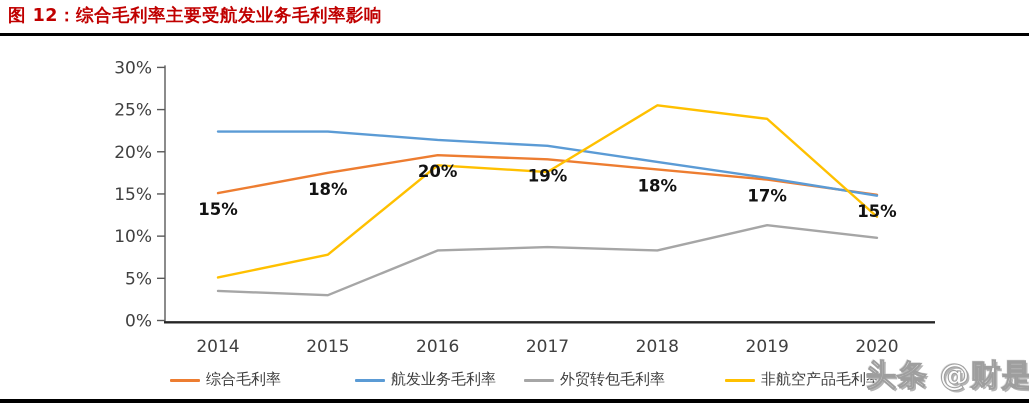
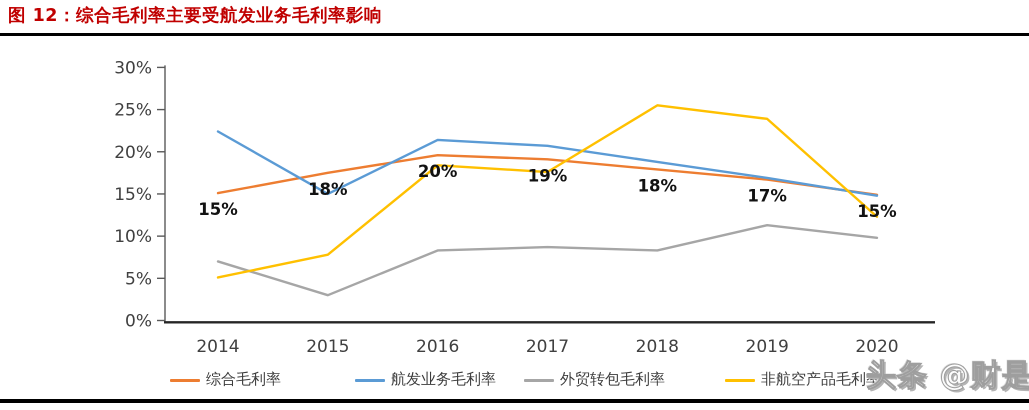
外贸转包毛利率/2014: 4% -> 7%
航发业务毛利率/2015: 22% -> 15%
